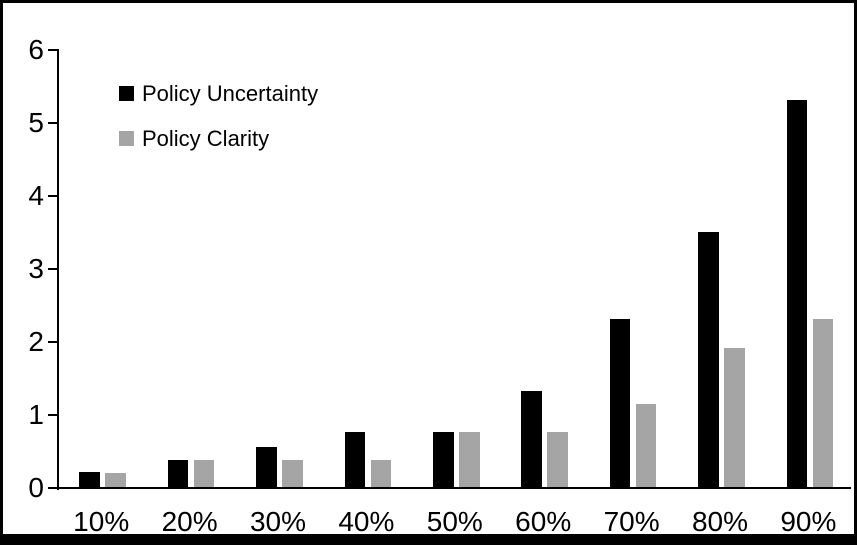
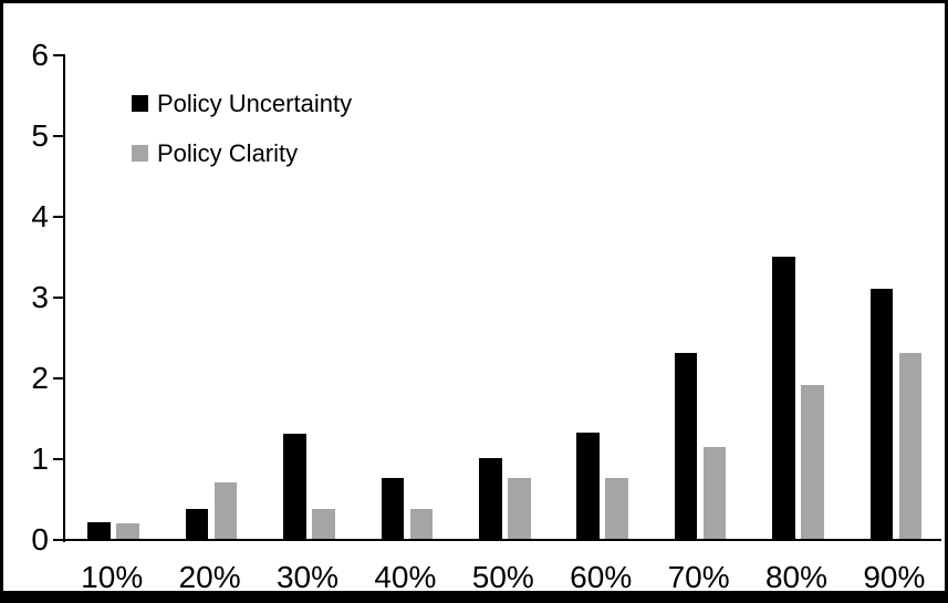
Policy Clarity/20%: 0.4 -> 0.7
Policy Uncertainty/30%: 0.6 -> 1.3
Policy Uncertainty/50%: 0.8 -> 1.0
Policy Uncertainty/90%: 5.3 -> 3.1
